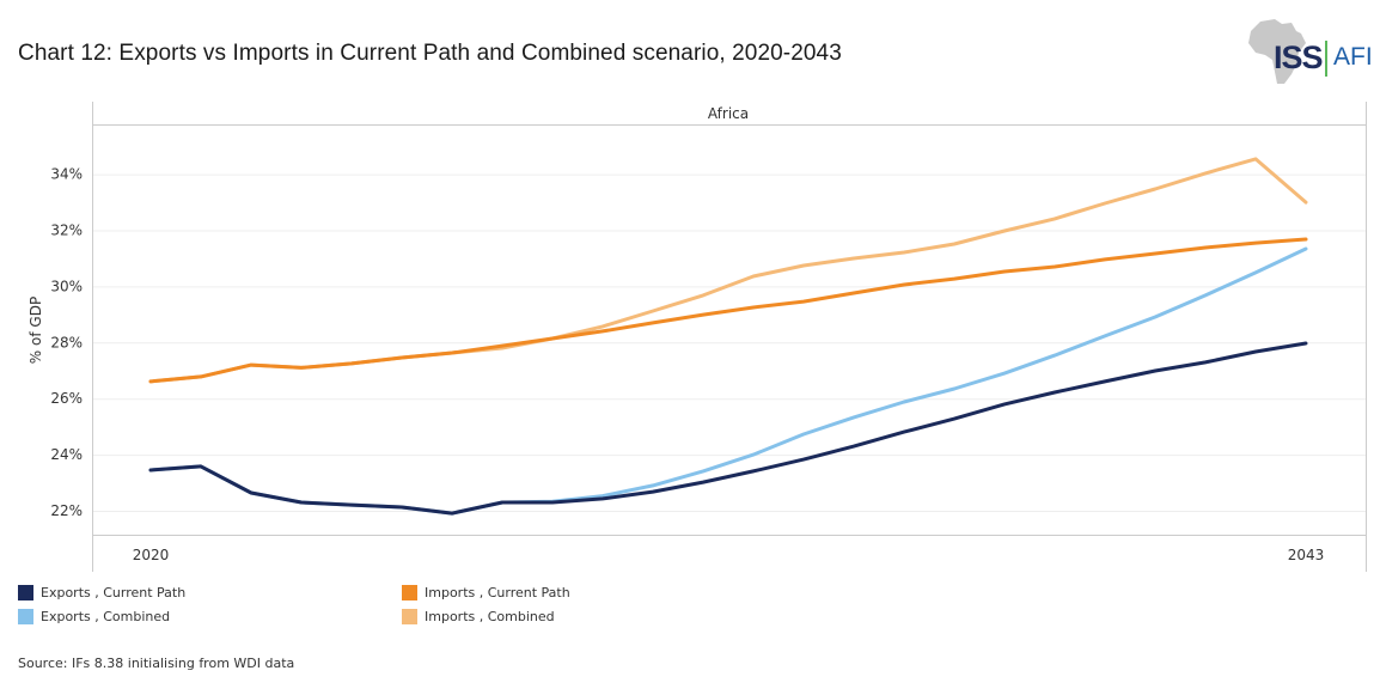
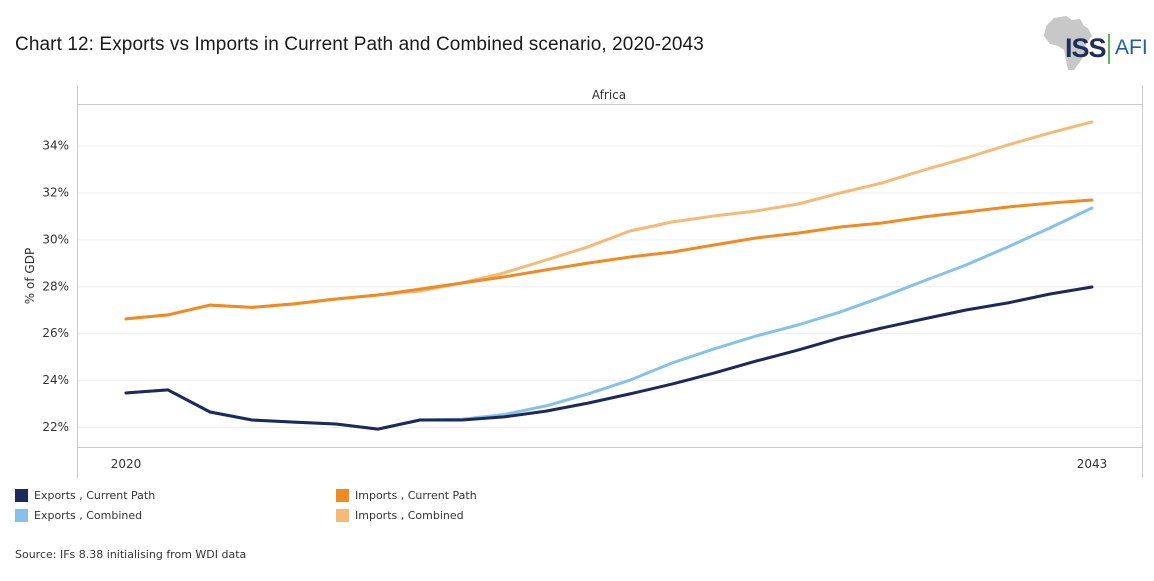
Imports , Combined/2043: 33.0% -> 35.0%
